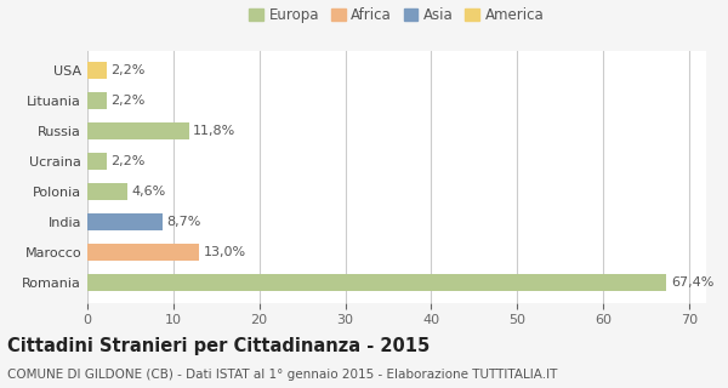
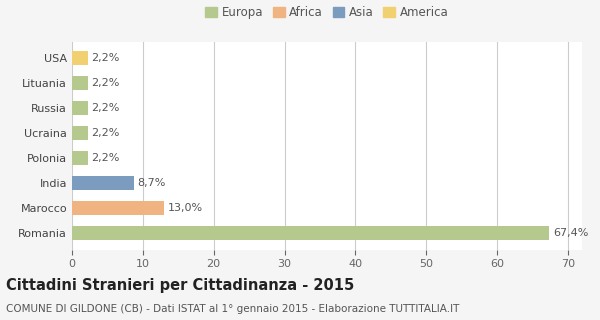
Russia: 11,8% -> 2,2%
Polonia: 4,6% -> 2,2%
